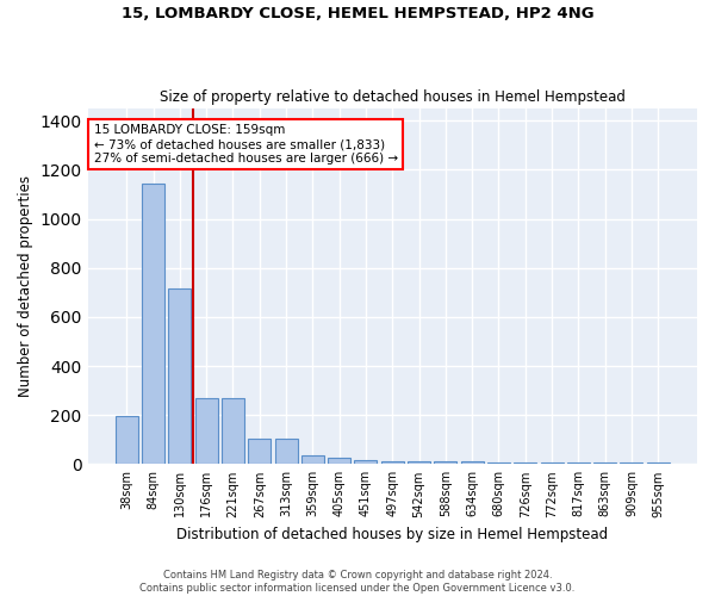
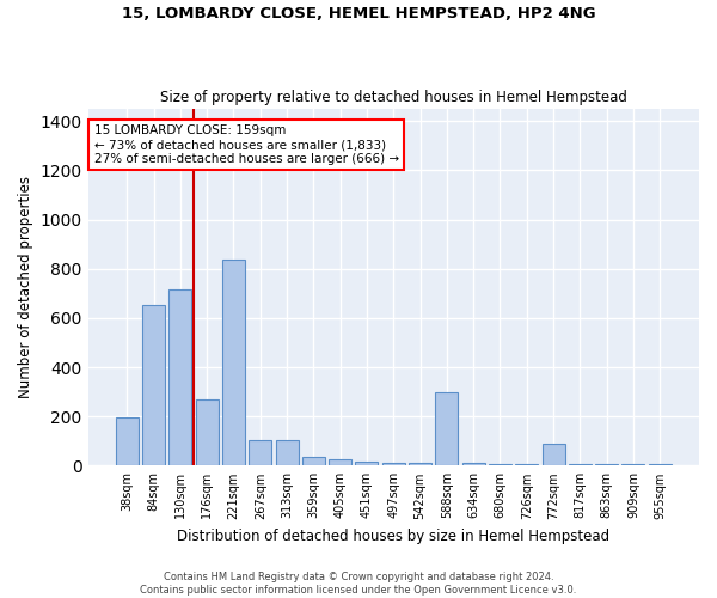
84sqm: 1145 -> 655
221sqm: 268 -> 840
588sqm: 10 -> 300
772sqm: 5 -> 90
